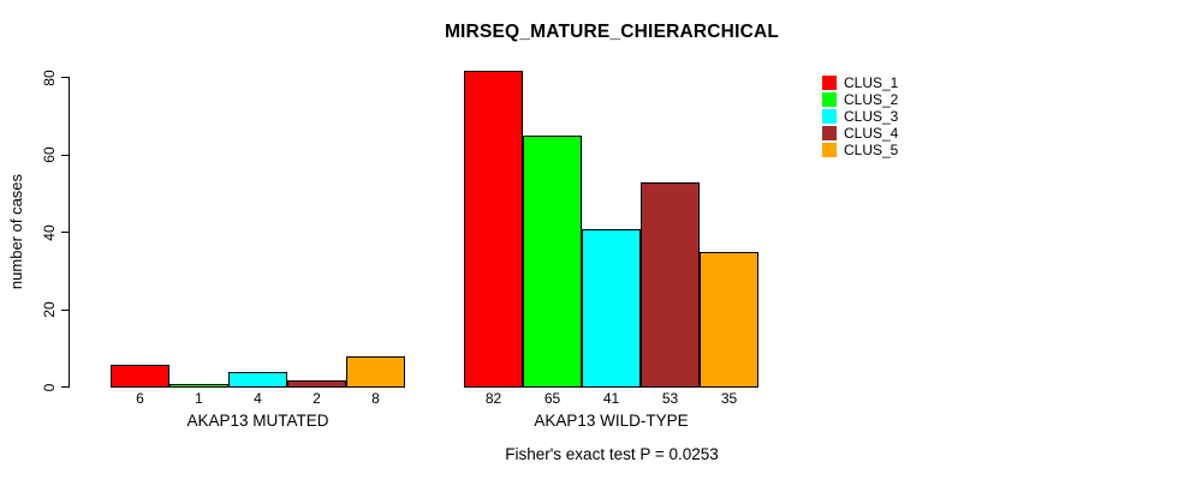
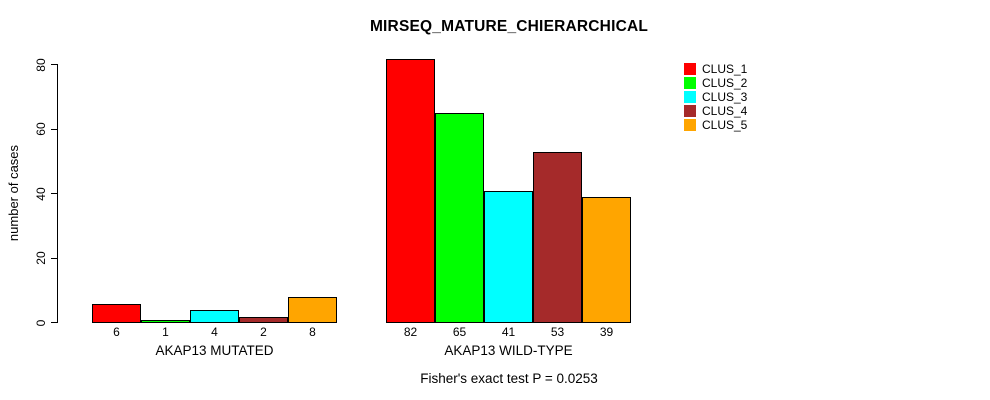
CLUS_5/AKAP13 WILD-TYPE: 35 -> 39
